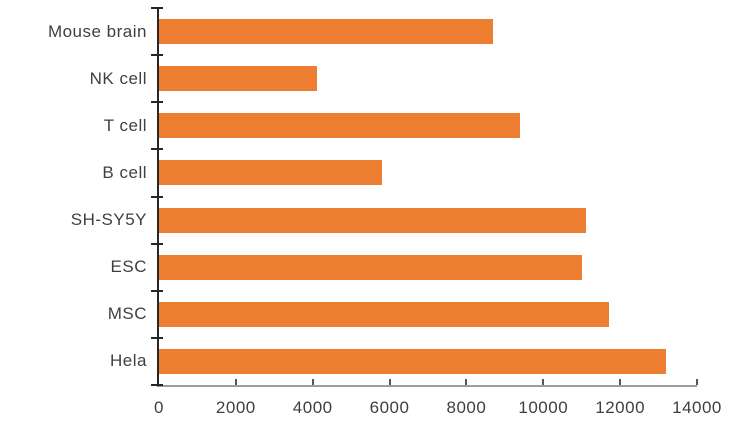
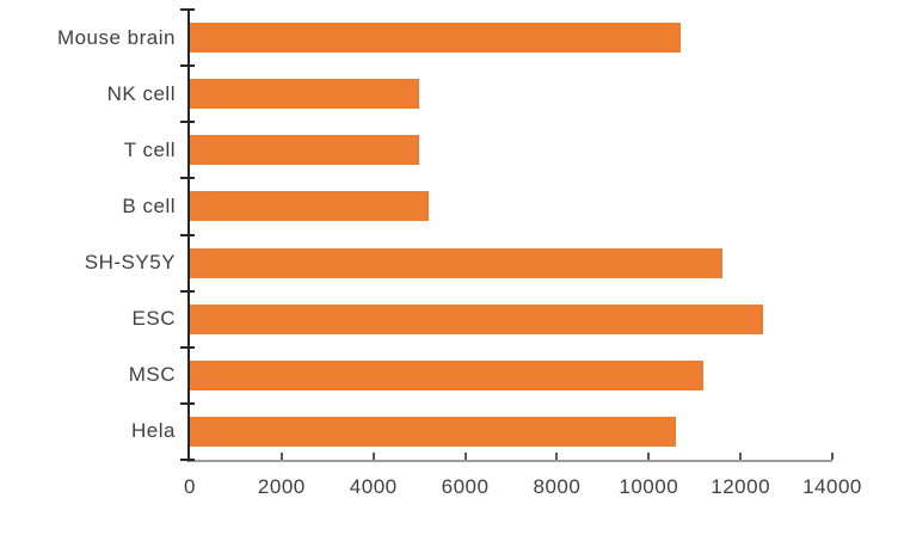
Mouse brain: 8700 -> 10700
NK cell: 4100 -> 5000
T cell: 9400 -> 5000
B cell: 5800 -> 5200
SH-SY5Y: 11100 -> 11600
ESC: 11000 -> 12500
MSC: 11700 -> 11200
Hela: 13200 -> 10600
